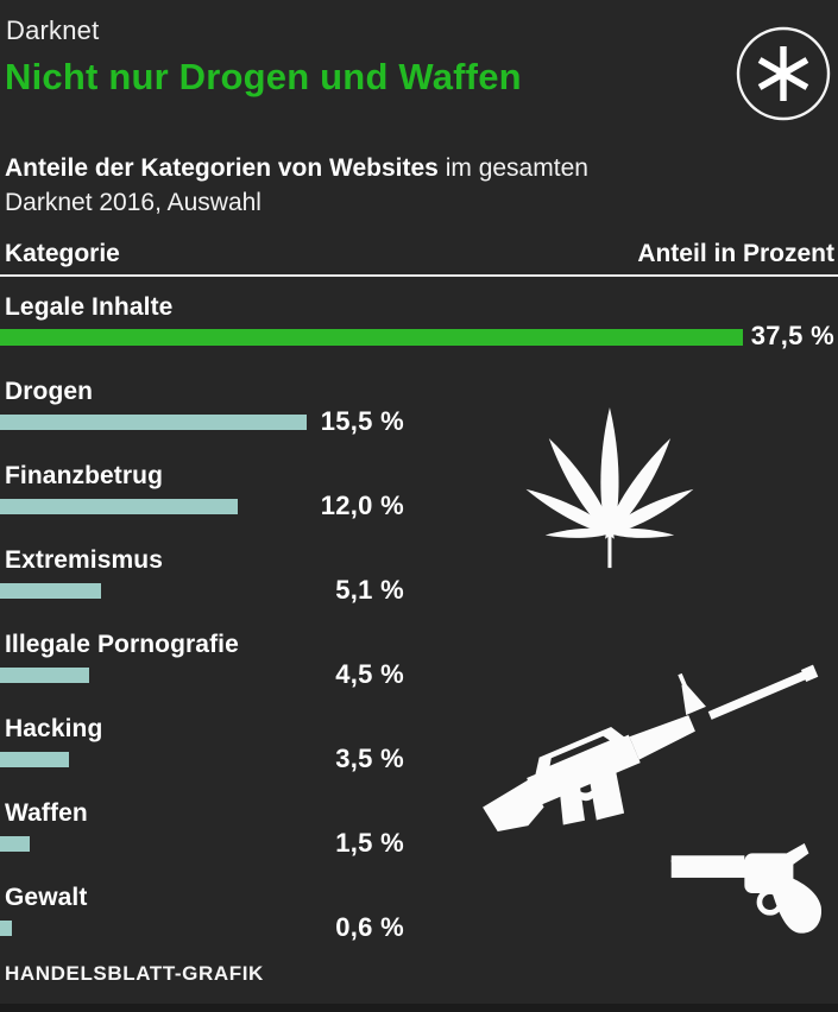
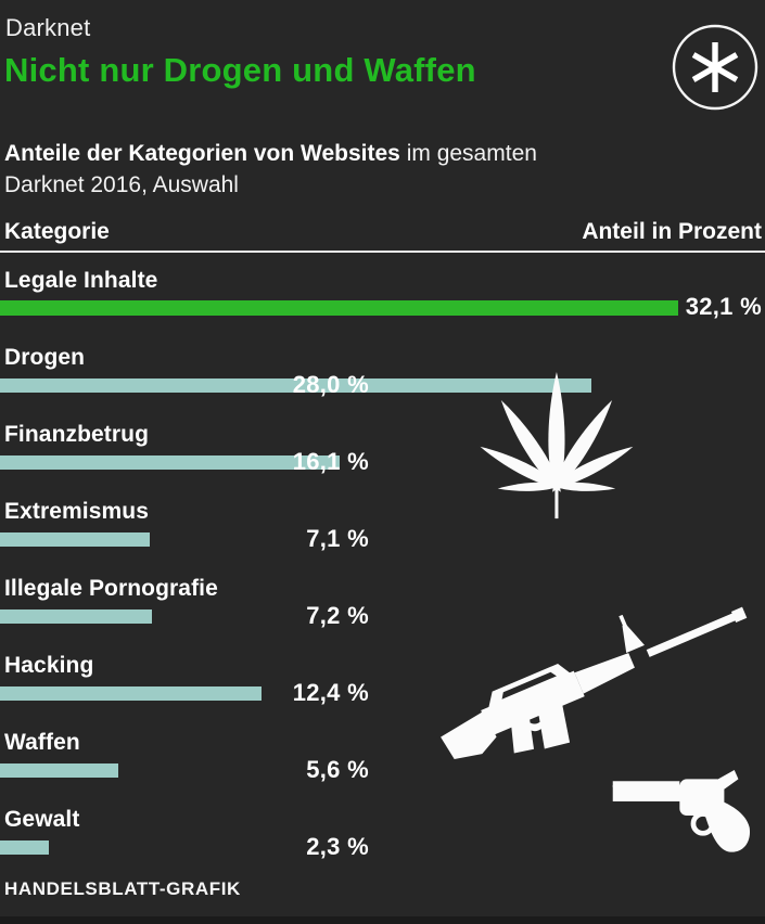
Legale Inhalte: 37,5 -> 32,1
Drogen: 15,5 -> 28,0
Finanzbetrug: 12,0 -> 16,1
Extremismus: 5,1 -> 7,1
Illegale Pornografie: 4,5 -> 7,2
Hacking: 3,5 -> 12,4
Waffen: 1,5 -> 5,6
Gewalt: 0,6 -> 2,3
